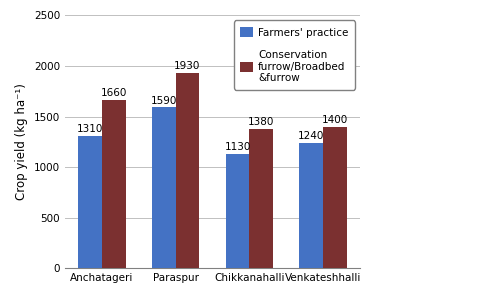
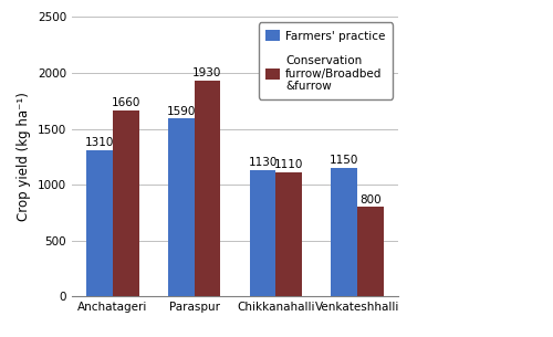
Conservation furrow/Broadbed &furrow/Chikkanahalli: 1380 -> 1110
Farmers' practice/Venkateshhalli: 1240 -> 1150
Conservation furrow/Broadbed &furrow/Venkateshhalli: 1400 -> 800
